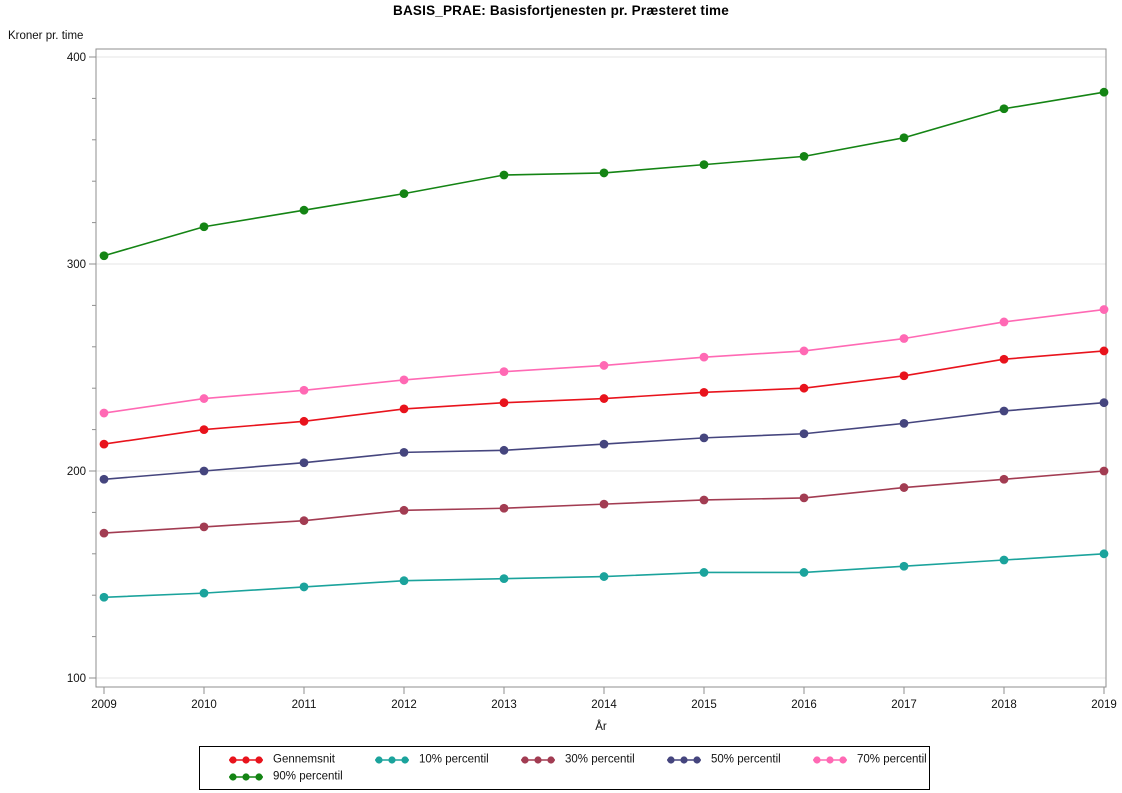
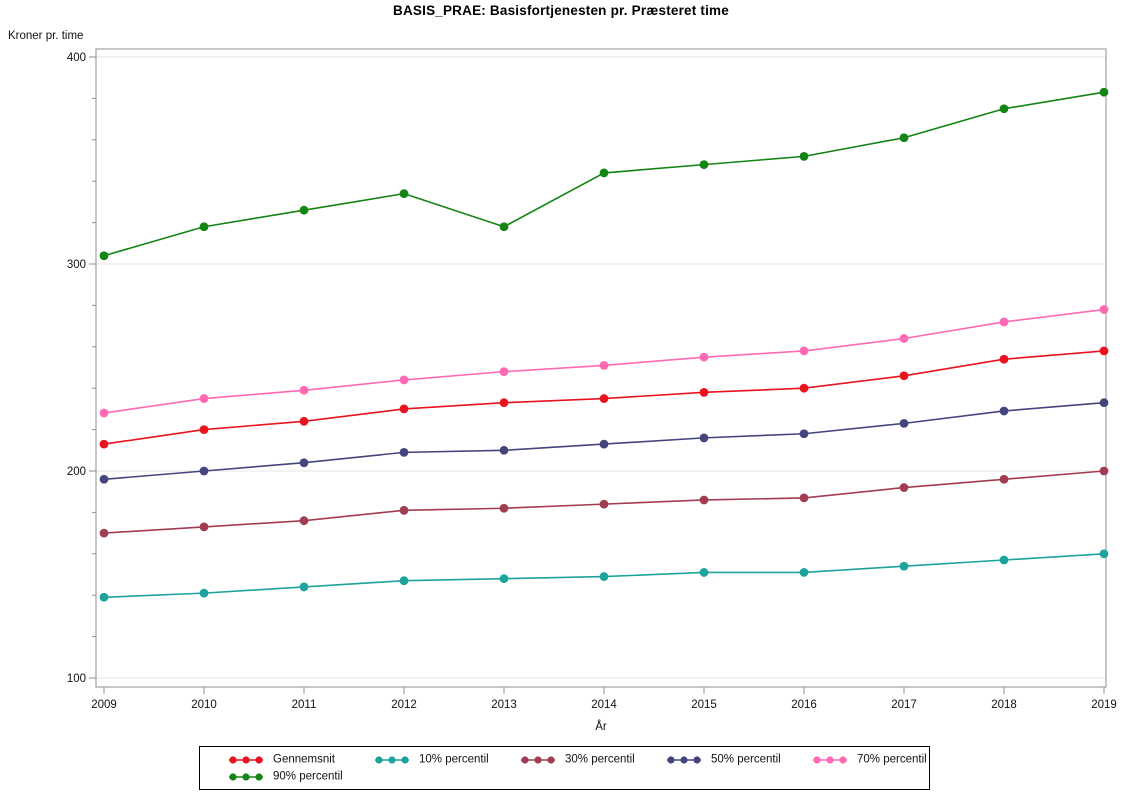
90% percentil/2013: 343 -> 318
